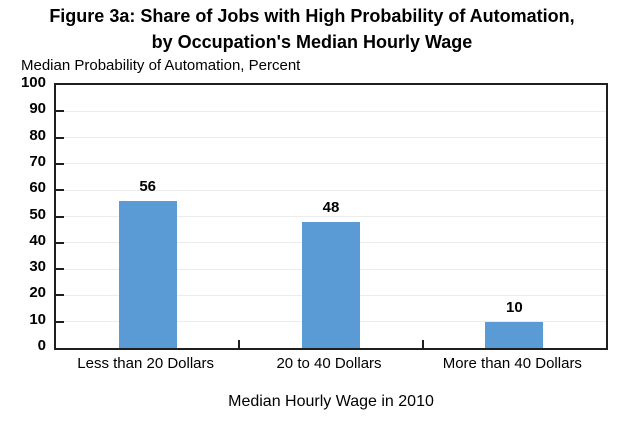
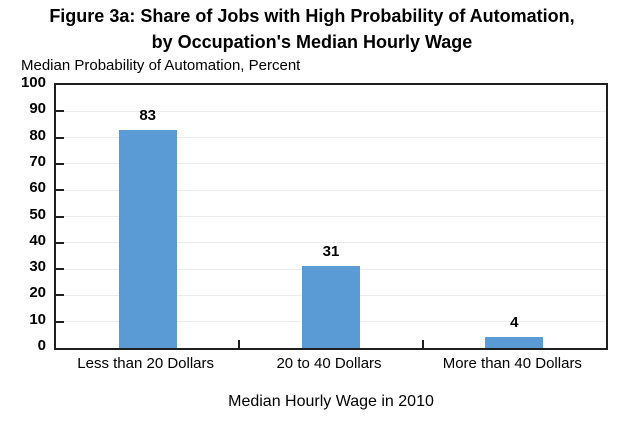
Less than 20 Dollars: 56 -> 83
20 to 40 Dollars: 48 -> 31
More than 40 Dollars: 10 -> 4
